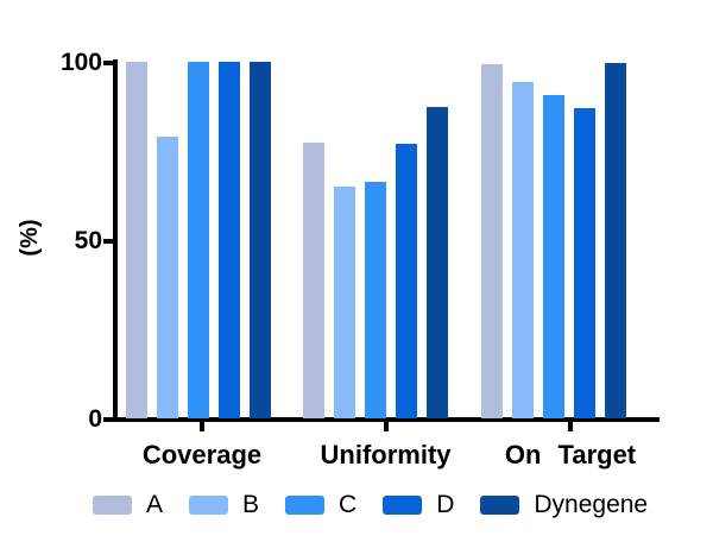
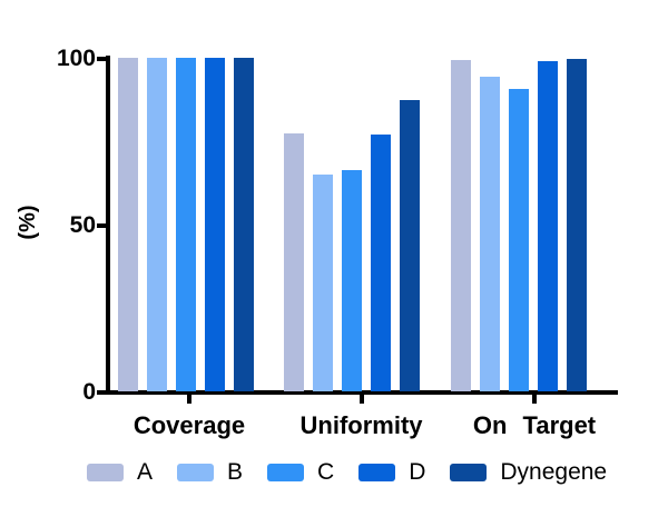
B/Coverage: 79 -> 100
D/On Target: 87 -> 99
